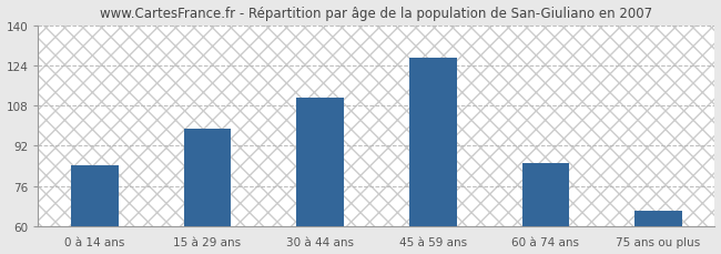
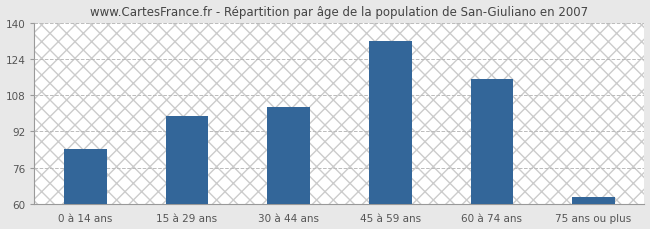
30 à 44 ans: 111 -> 103
45 à 59 ans: 127 -> 132
60 à 74 ans: 85 -> 115
75 ans ou plus: 66 -> 63
